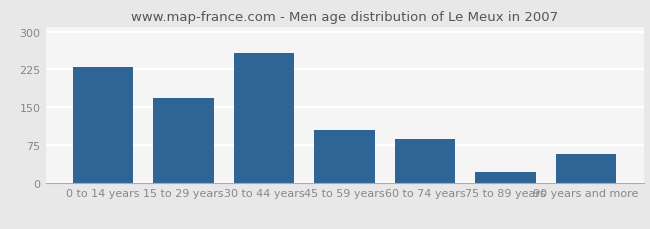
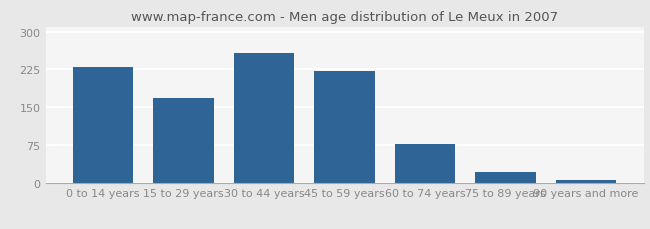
45 to 59 years: 106 -> 222
60 to 74 years: 88 -> 78
90 years and more: 58 -> 5
